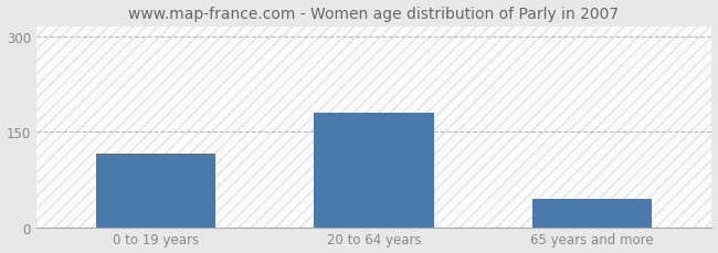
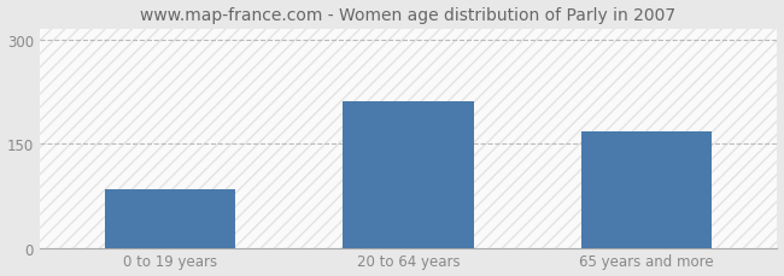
0 to 19 years: 115 -> 84
20 to 64 years: 180 -> 210
65 years and more: 45 -> 168
